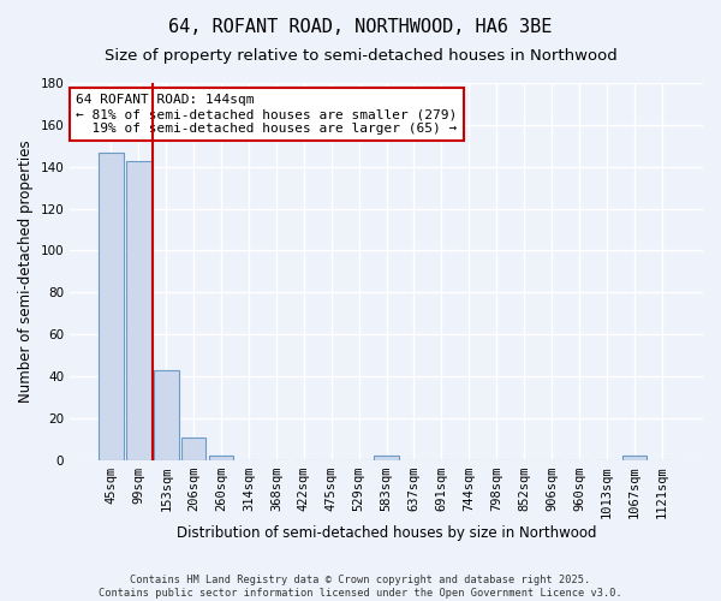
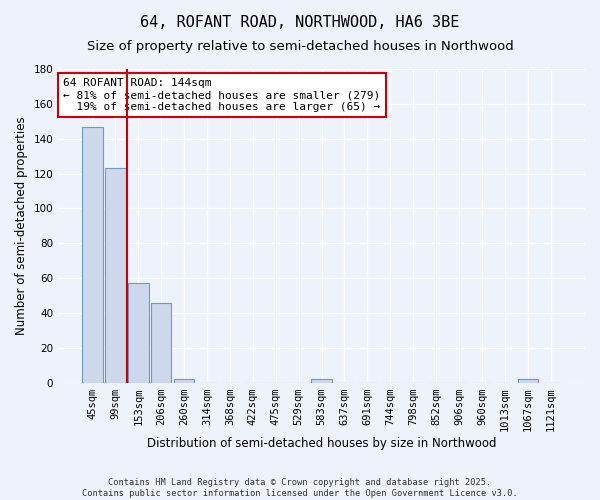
99sqm: 143 -> 123
153sqm: 43 -> 57
206sqm: 11 -> 46
